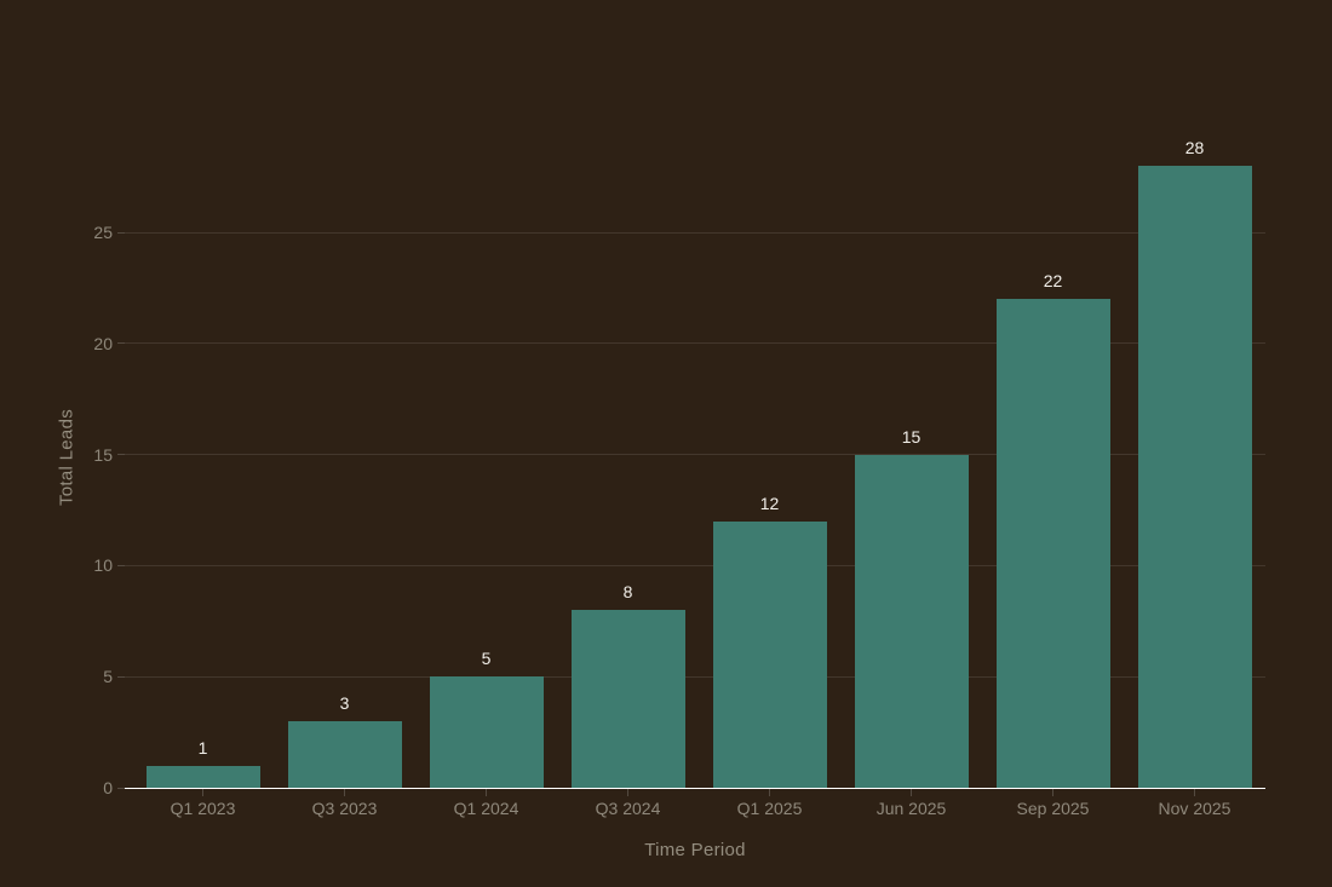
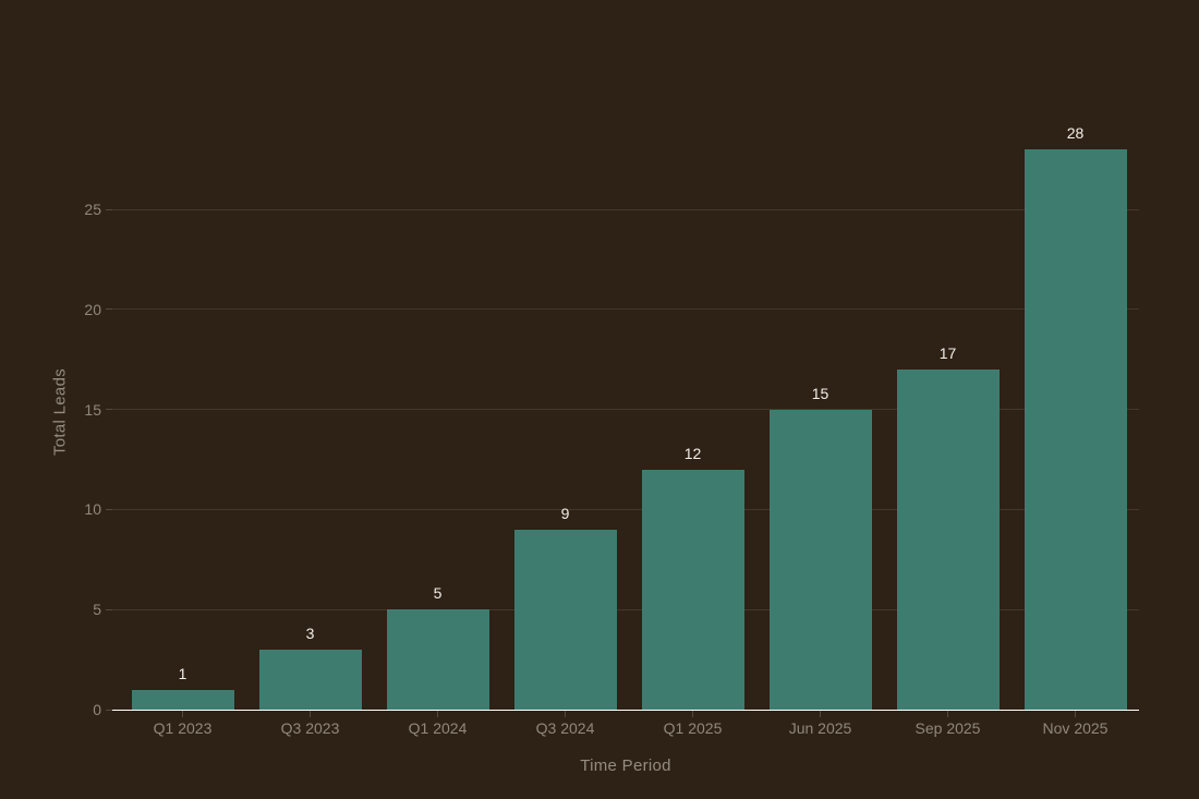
Q3 2024: 8 -> 9
Sep 2025: 22 -> 17
